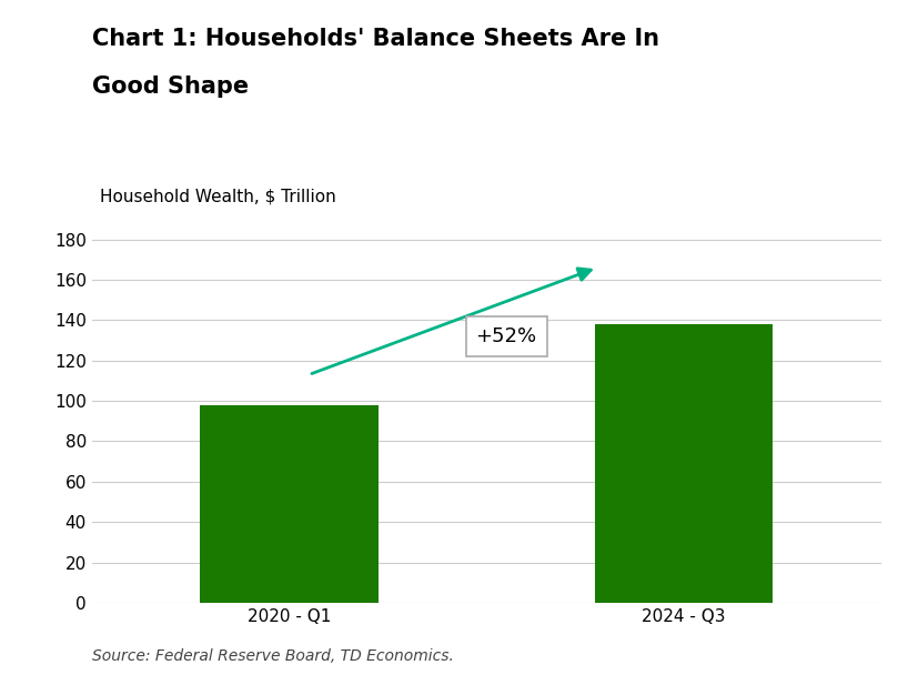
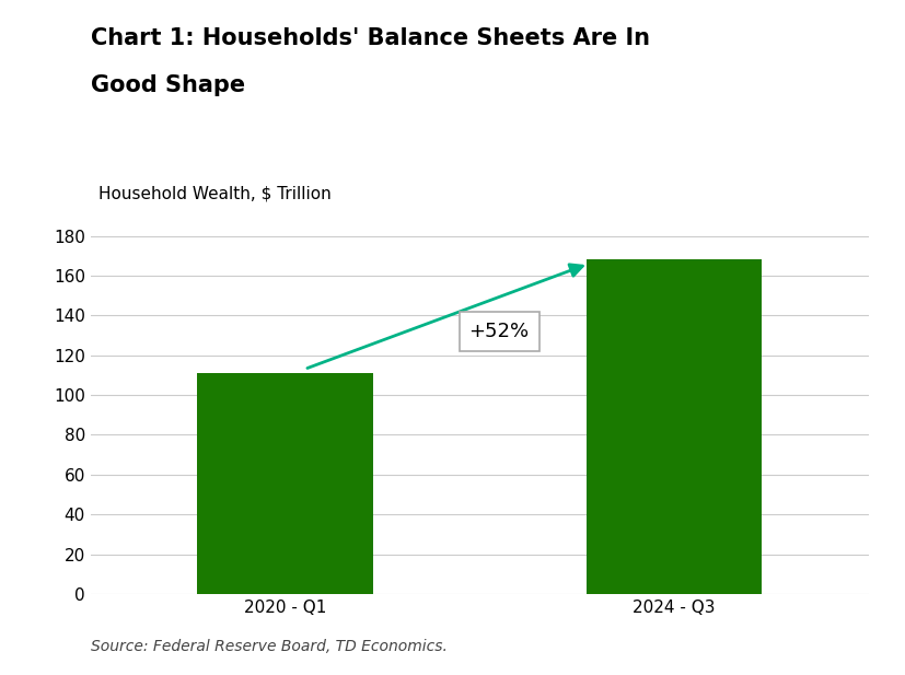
2020 - Q1: 98 -> 111
2024 - Q3: 138 -> 168
